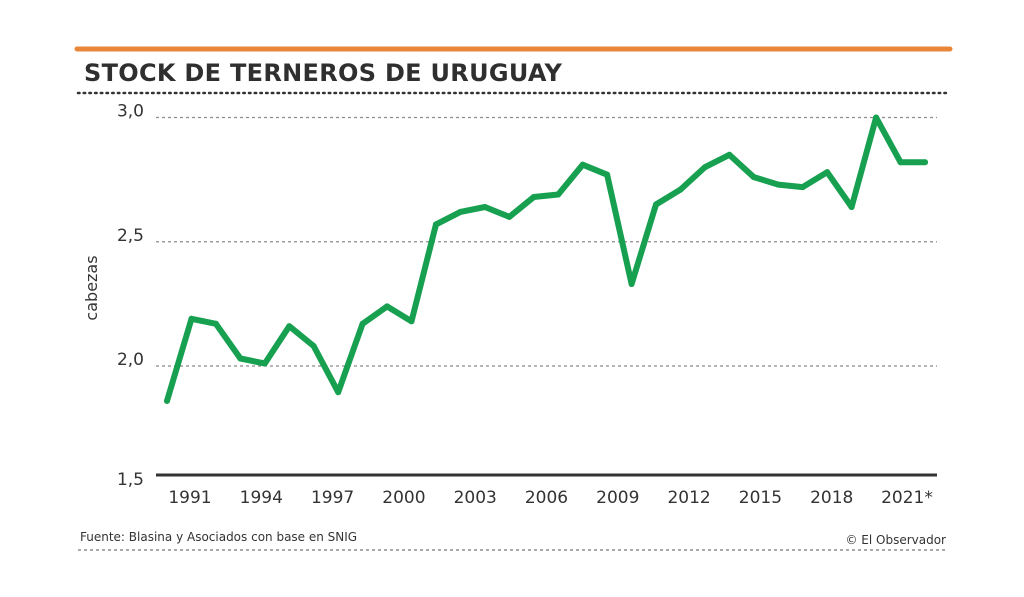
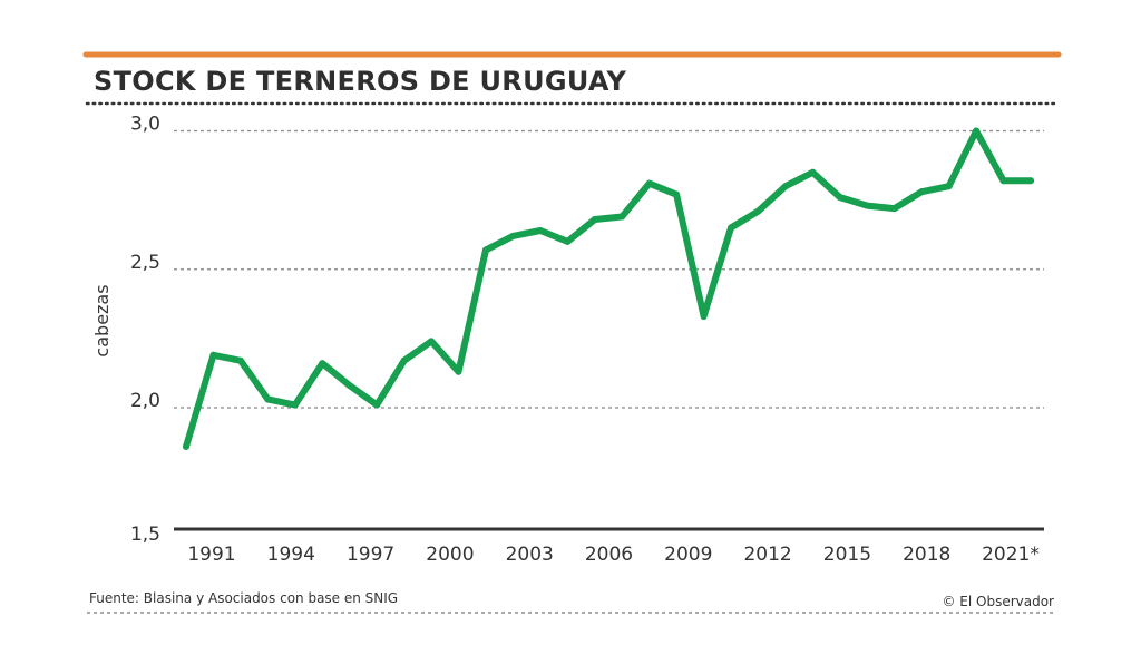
1997: 1,88 -> 2,01
2000: 2,18 -> 2,13
2018: 2,64 -> 2,80
